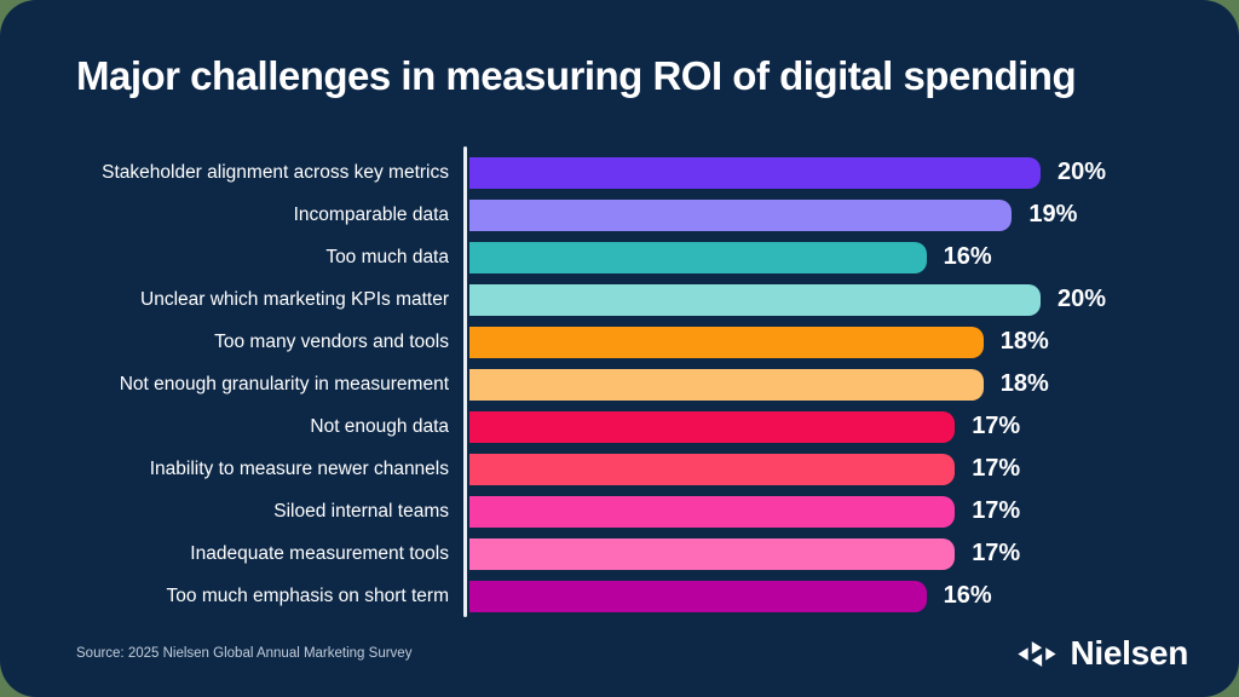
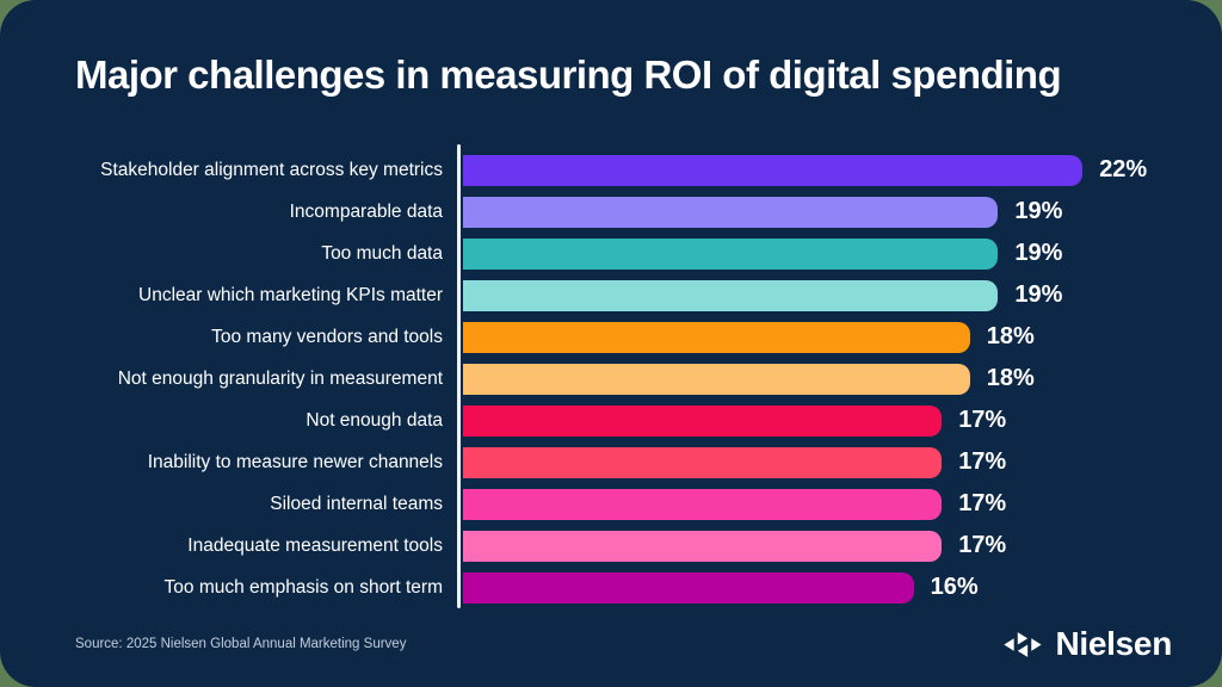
Stakeholder alignment across key metrics: 20% -> 22%
Too much data: 16% -> 19%
Unclear which marketing KPIs matter: 20% -> 19%
